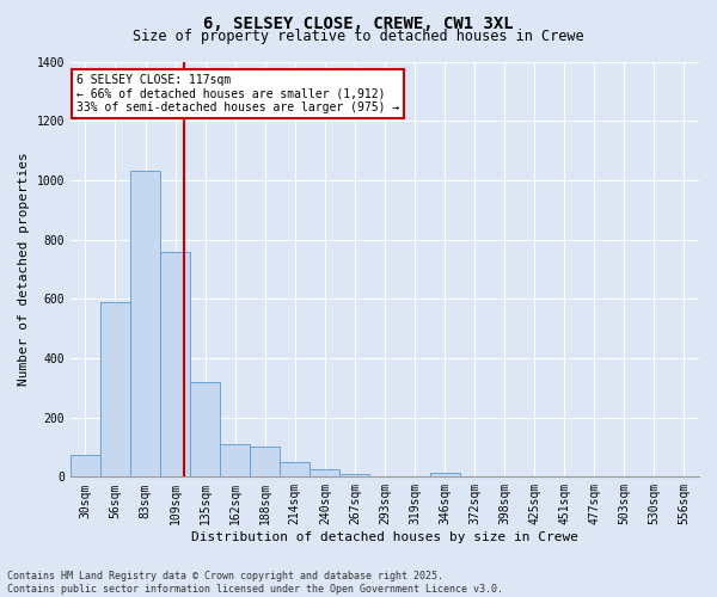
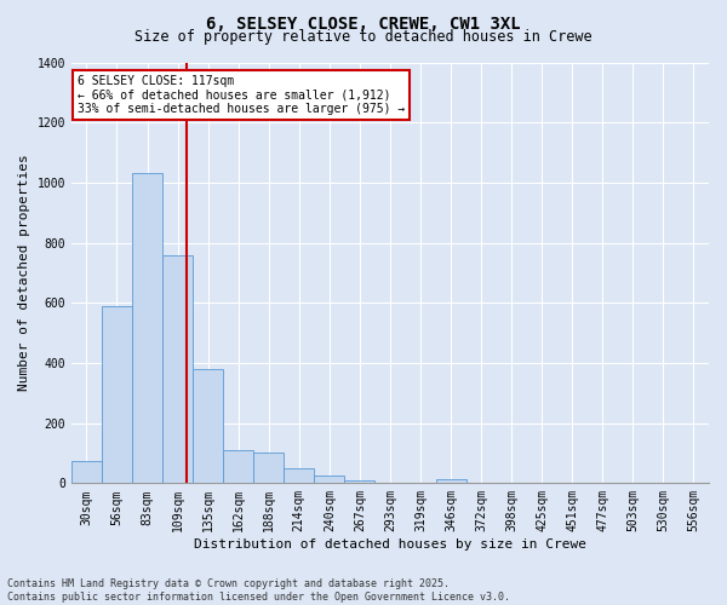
135sqm: 320 -> 380
